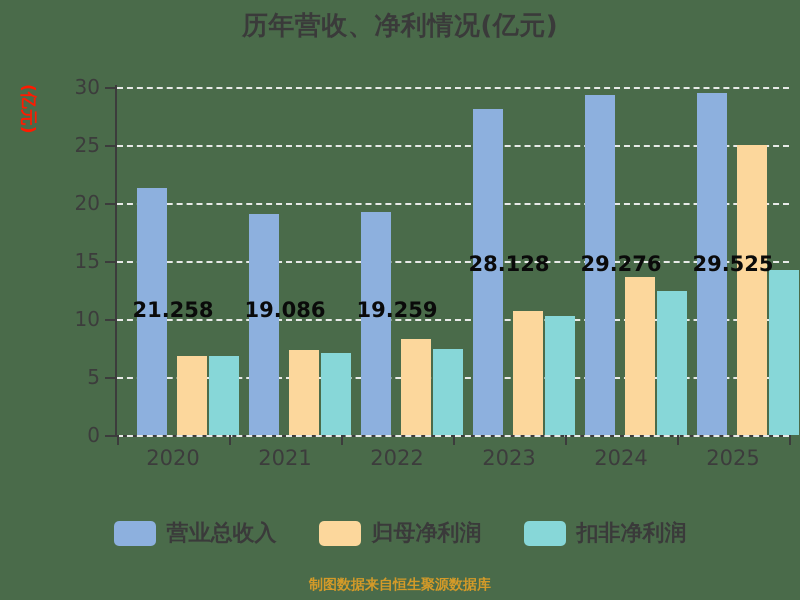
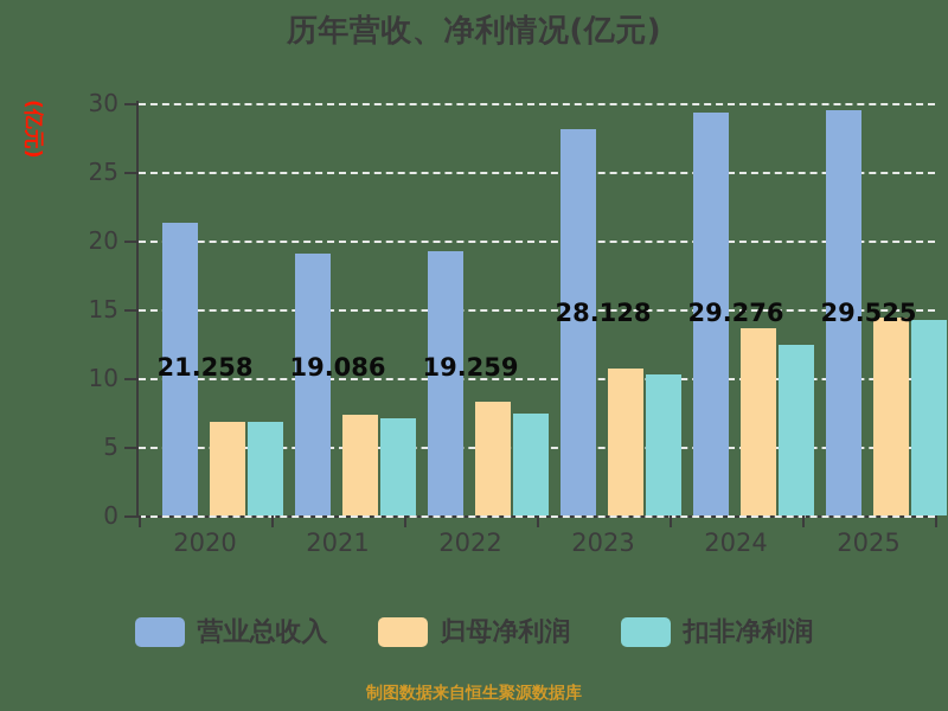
归母净利润/2025: 25.0 -> 14.4
